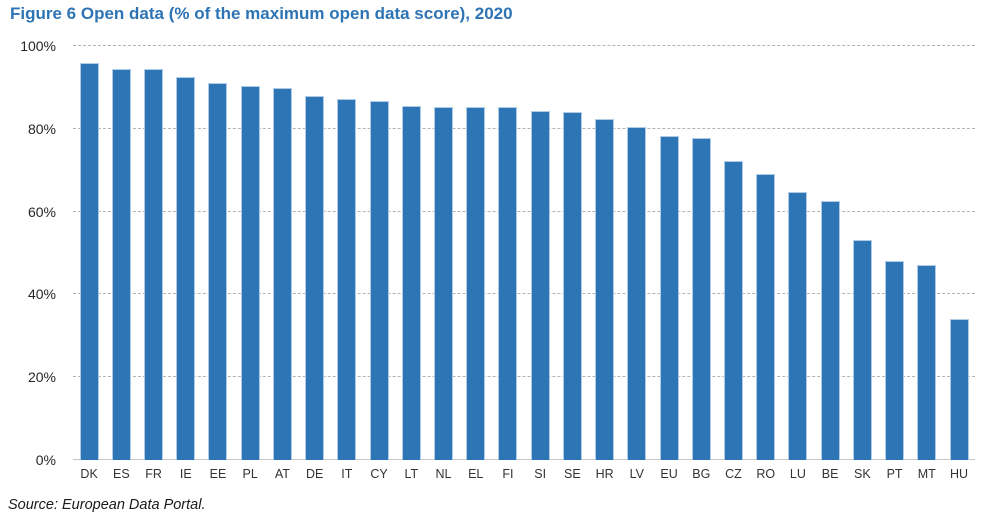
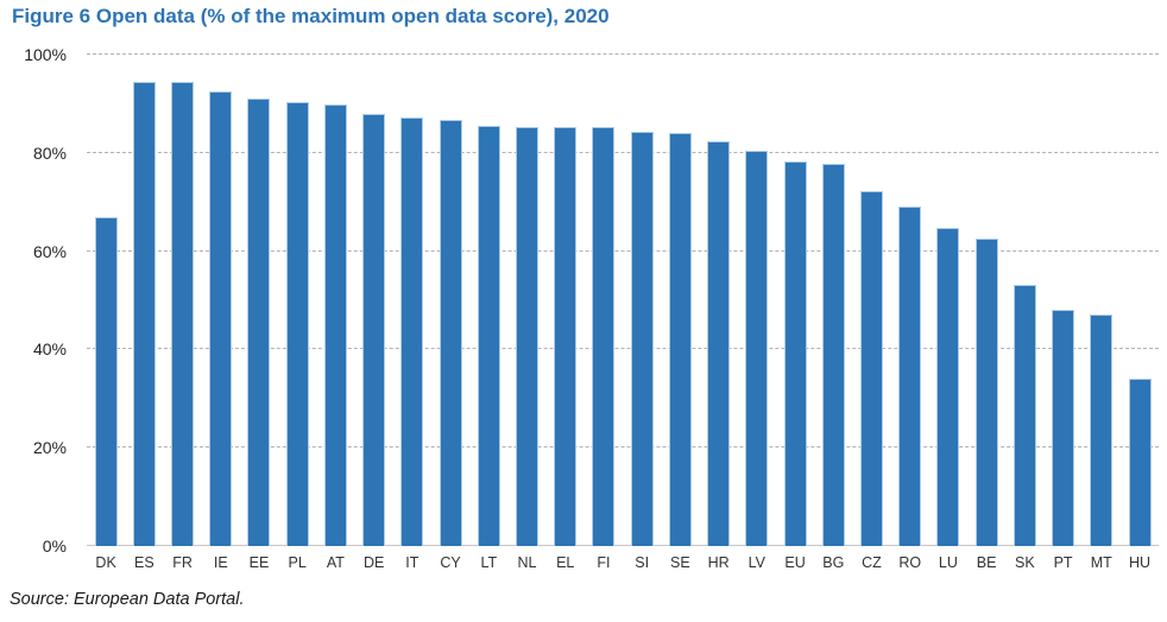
DK: 96% -> 67%
